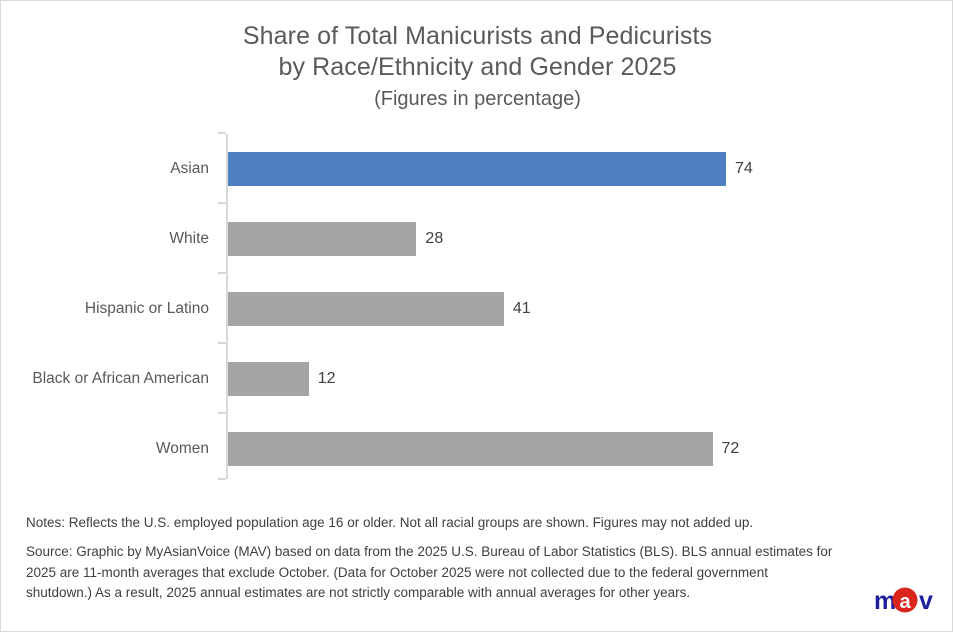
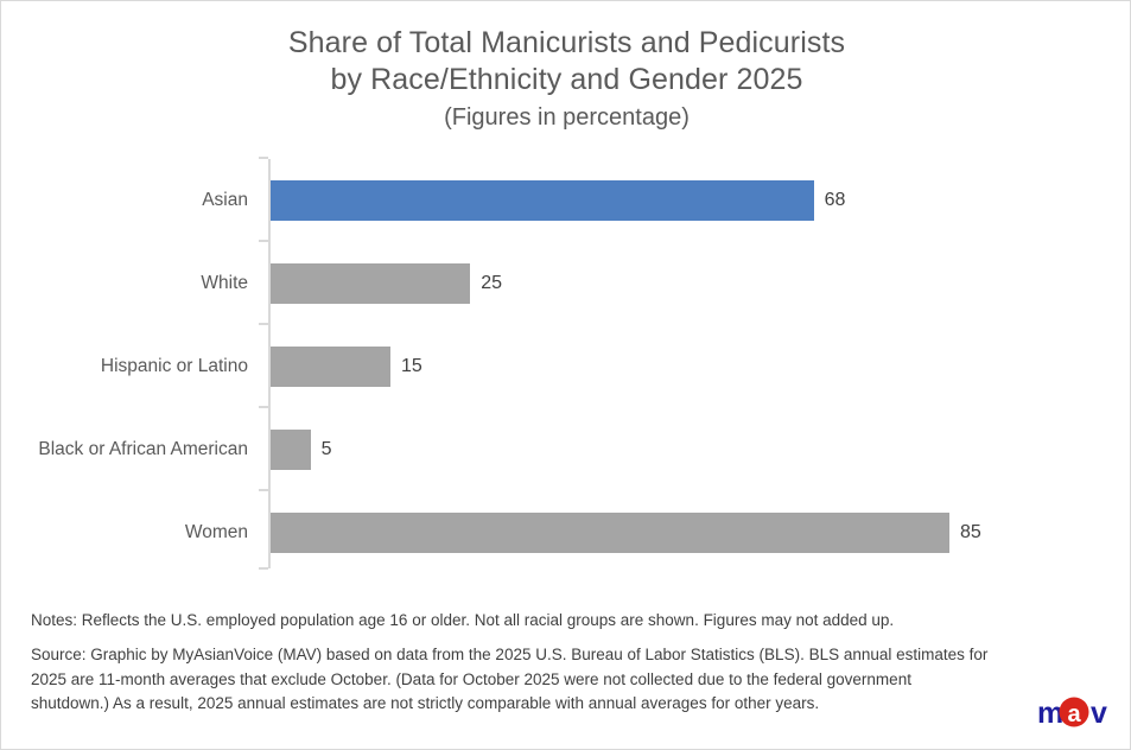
Asian: 74 -> 68
White: 28 -> 25
Hispanic or Latino: 41 -> 15
Black or African American: 12 -> 5
Women: 72 -> 85
